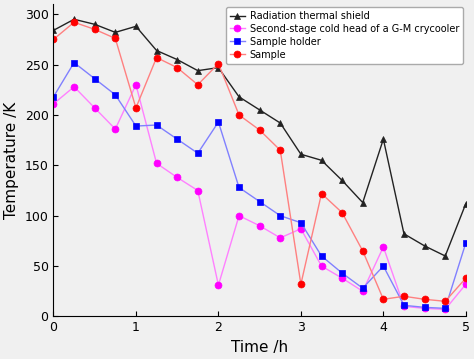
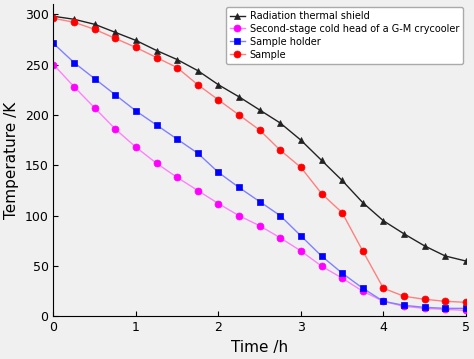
Radiation thermal shield/0: 284 -> 298
Second-stage cold head of a G-M crycooler/0: 211 -> 250
Sample holder/0: 218 -> 271
Sample/0: 275 -> 296
Radiation thermal shield/1: 288 -> 274
Second-stage cold head of a G-M crycooler/1: 230 -> 168
Sample holder/1: 189 -> 204
Sample/1: 207 -> 267
Radiation thermal shield/2: 247 -> 230
Second-stage cold head of a G-M crycooler/2: 31 -> 112
Sample holder/2: 193 -> 143
Sample/2: 251 -> 215
Radiation thermal shield/3: 161 -> 175
Second-stage cold head of a G-M crycooler/3: 87 -> 65
Sample holder/3: 93 -> 80
Sample/3: 32 -> 148
Radiation thermal shield/4: 176 -> 95
Second-stage cold head of a G-M crycooler/4: 69 -> 15
Sample holder/4: 50 -> 15
Sample/4: 17 -> 28
Radiation thermal shield/5: 112 -> 55
Second-stage cold head of a G-M crycooler/5: 32 -> 6
Sample holder/5: 73 -> 8
Sample/5: 38 -> 14
